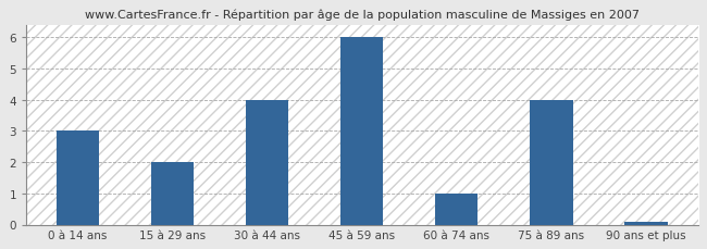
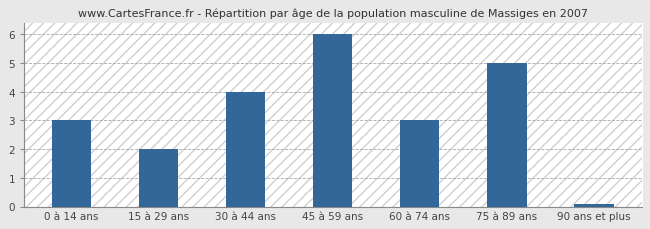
60 à 74 ans: 1.00 -> 3.00
75 à 89 ans: 4.00 -> 5.00
